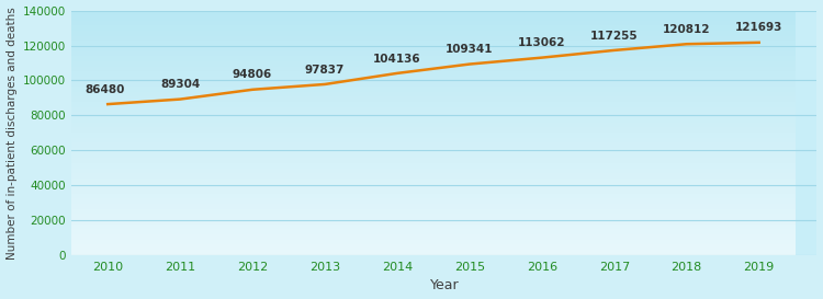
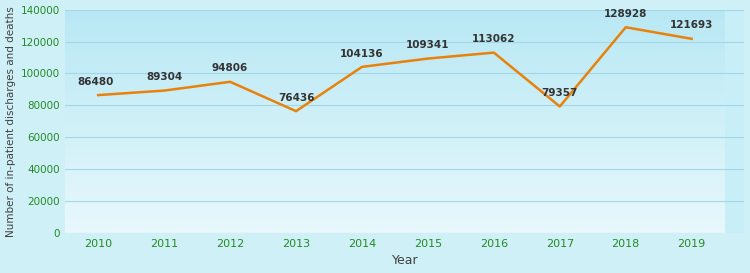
2013: 97837 -> 76436
2017: 117255 -> 79357
2018: 120812 -> 128928
